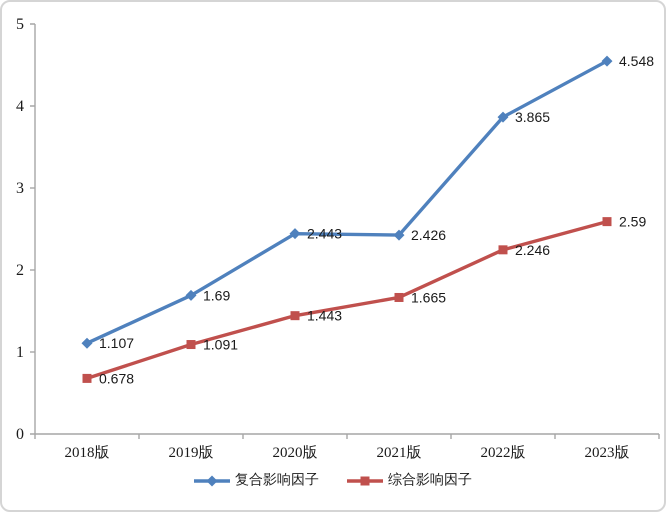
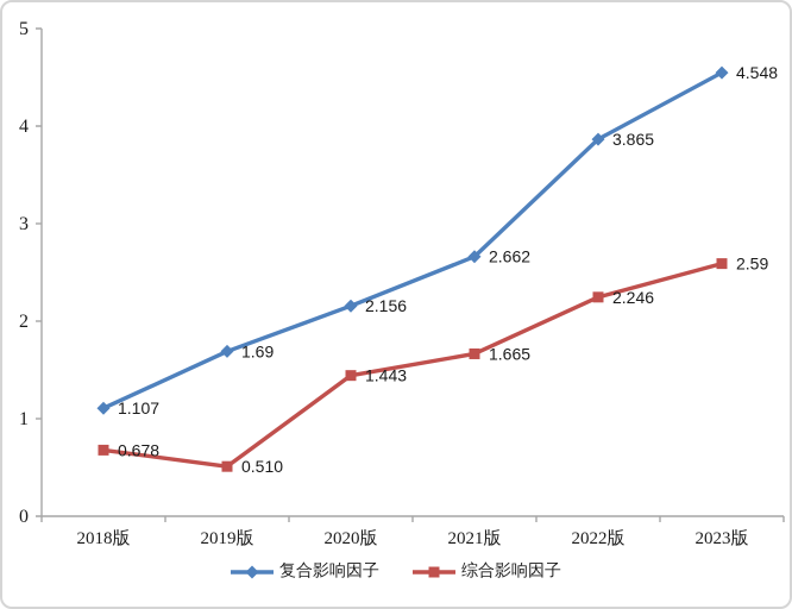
综合影响因子/2019版: 1.091 -> 0.510
复合影响因子/2020版: 2.443 -> 2.156
复合影响因子/2021版: 2.426 -> 2.662
